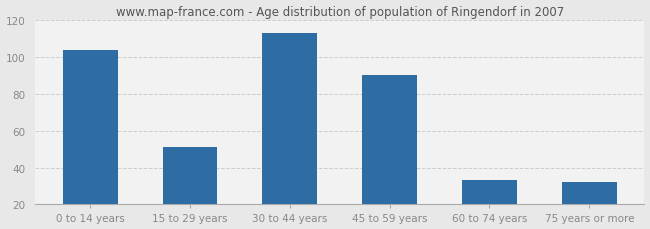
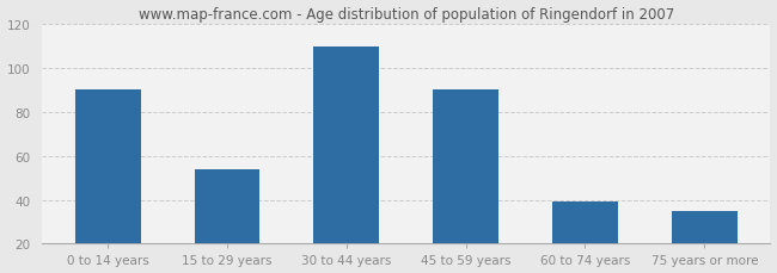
0 to 14 years: 104 -> 90
15 to 29 years: 51 -> 54
30 to 44 years: 113 -> 110
60 to 74 years: 33 -> 39
75 years or more: 32 -> 35
